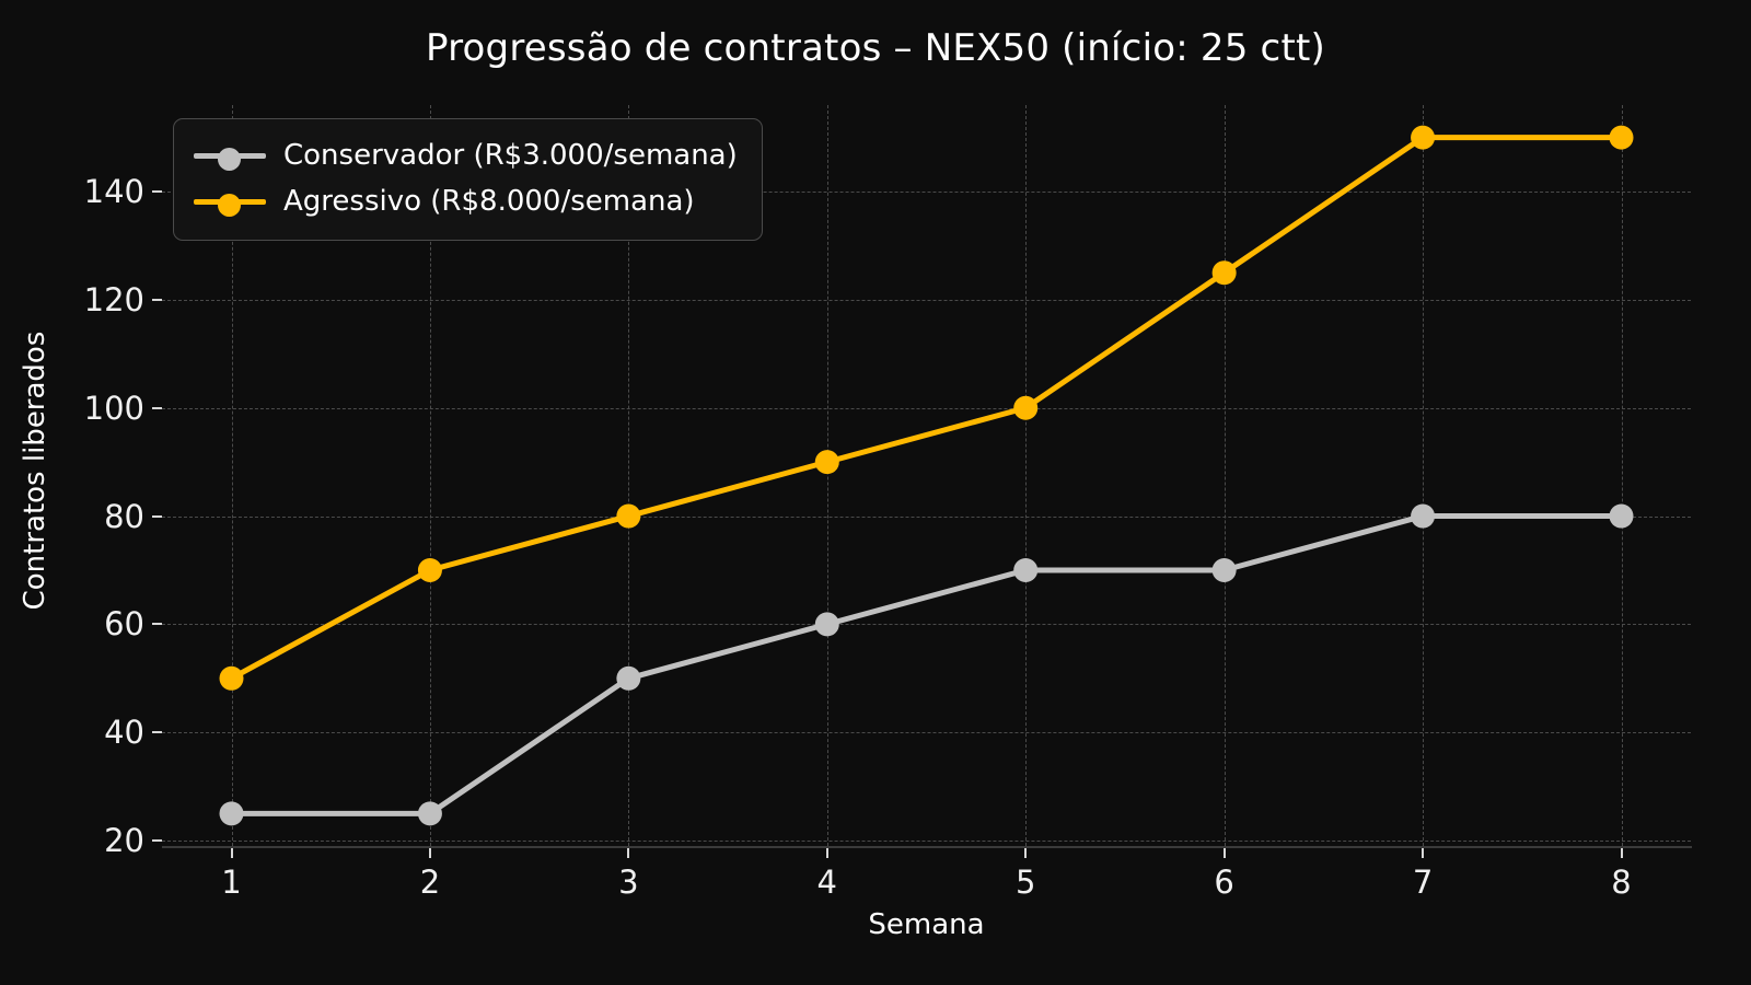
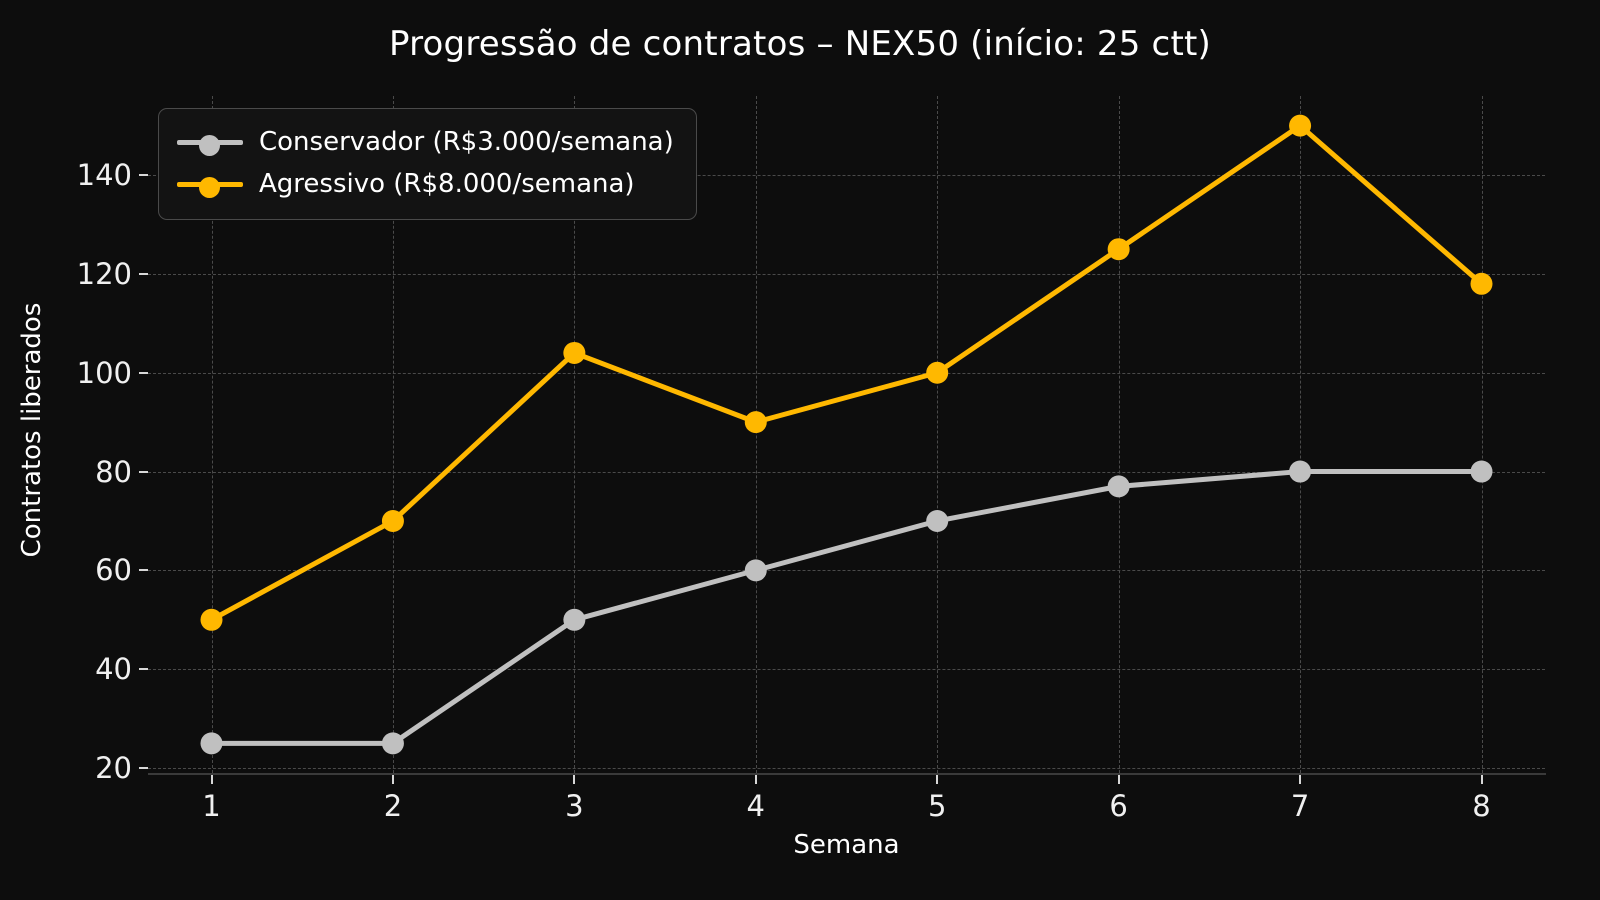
Agressivo (R$8.000/semana)/3: 80 -> 104
Conservador (R$3.000/semana)/6: 70 -> 77
Agressivo (R$8.000/semana)/8: 150 -> 118
